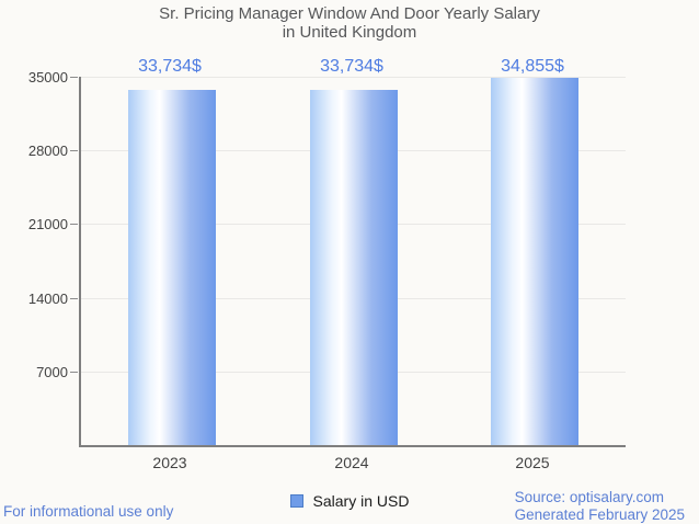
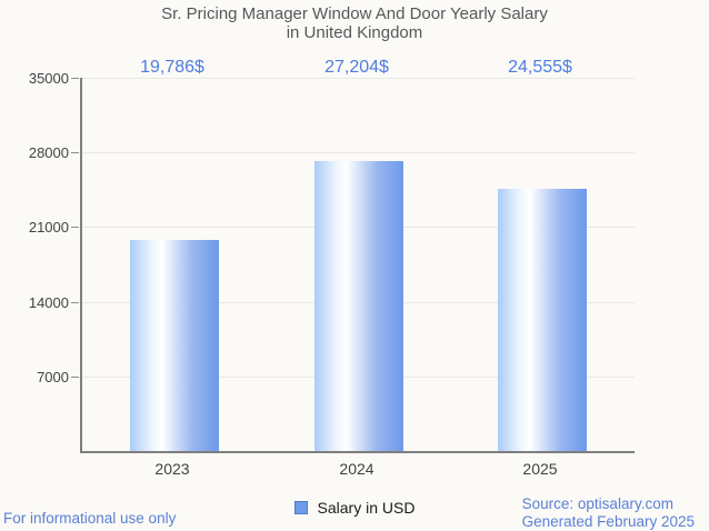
2023: 33,734 -> 19,786
2024: 33,734 -> 27,204
2025: 34,855 -> 24,555
